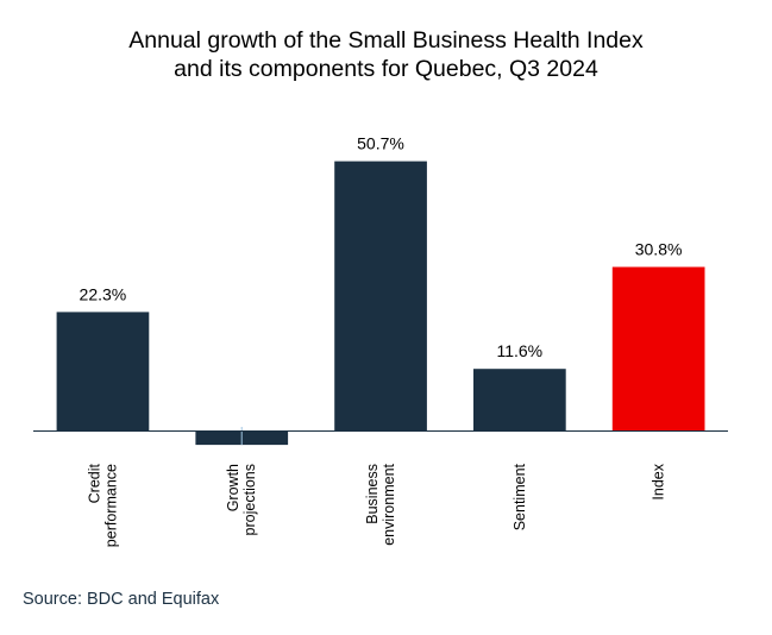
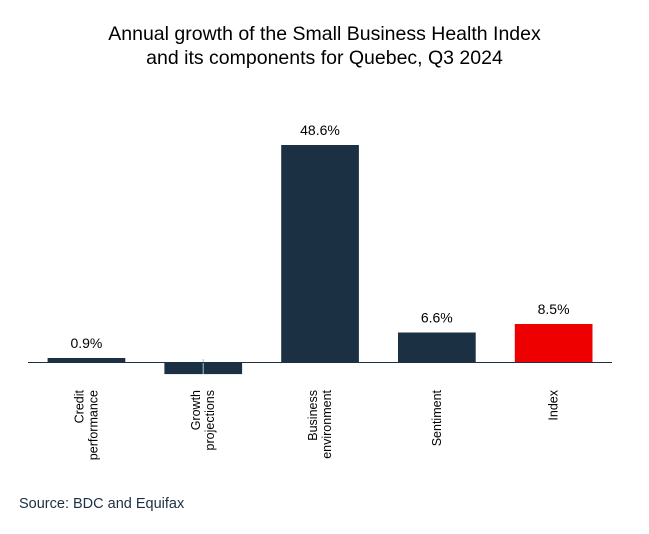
Credit performance: 22.3% -> 0.9%
Business environment: 50.7% -> 48.6%
Sentiment: 11.6% -> 6.6%
Index: 30.8% -> 8.5%
